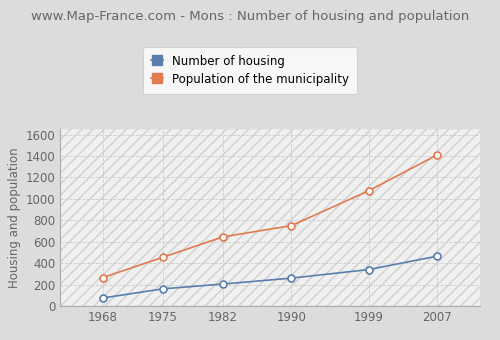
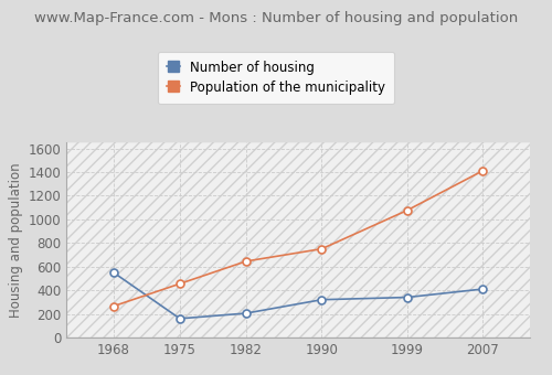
Number of housing/1968: 80 -> 550
Number of housing/1990: 260 -> 320
Number of housing/2007: 460 -> 410
